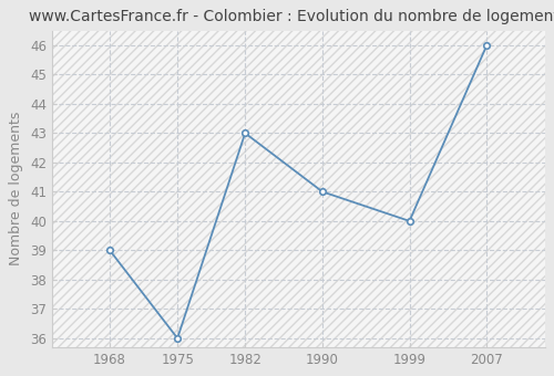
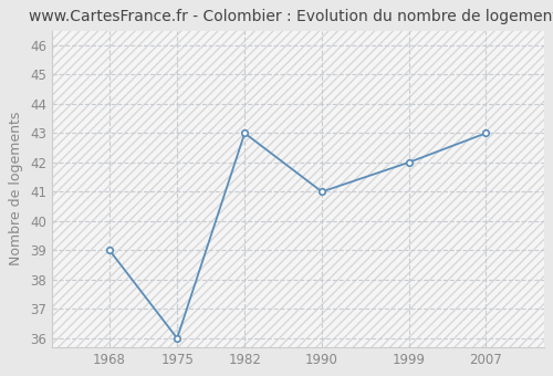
1999: 40 -> 42
2007: 46 -> 43
